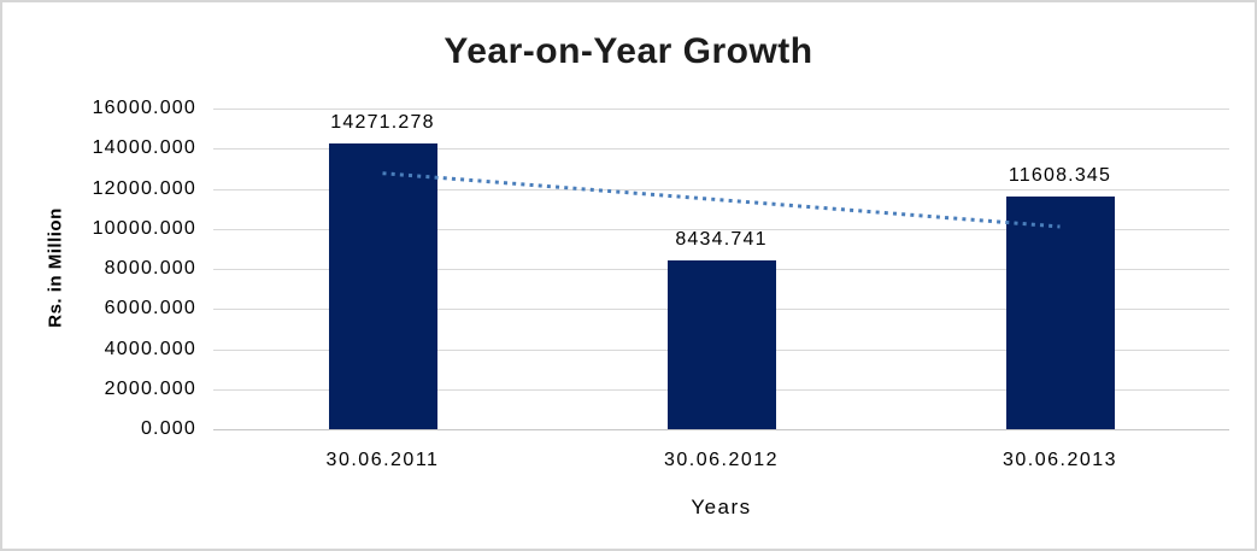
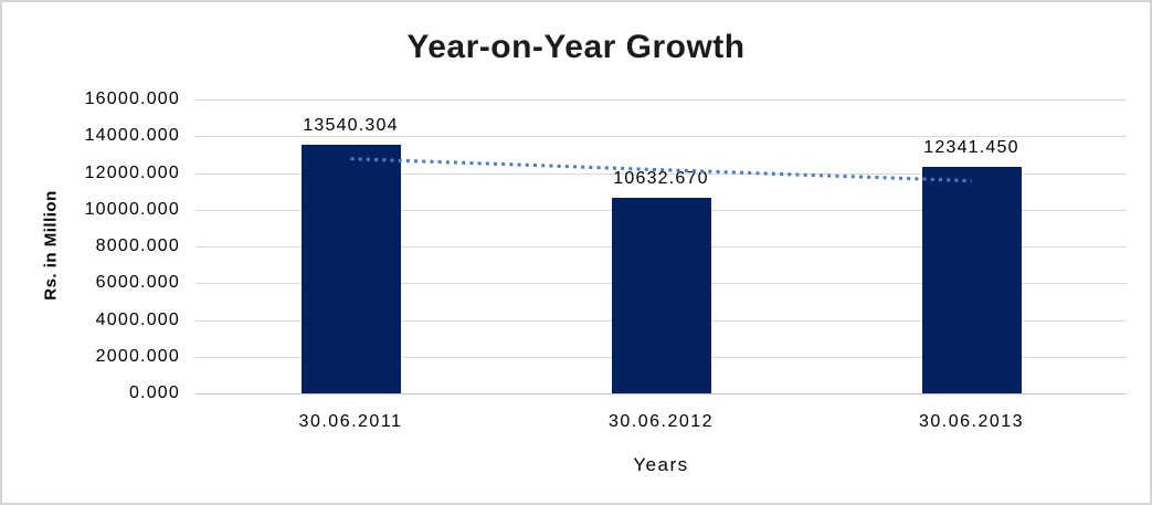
30.06.2011: 14271.278 -> 13540.304
30.06.2012: 8434.741 -> 10632.670
30.06.2013: 11608.345 -> 12341.450
